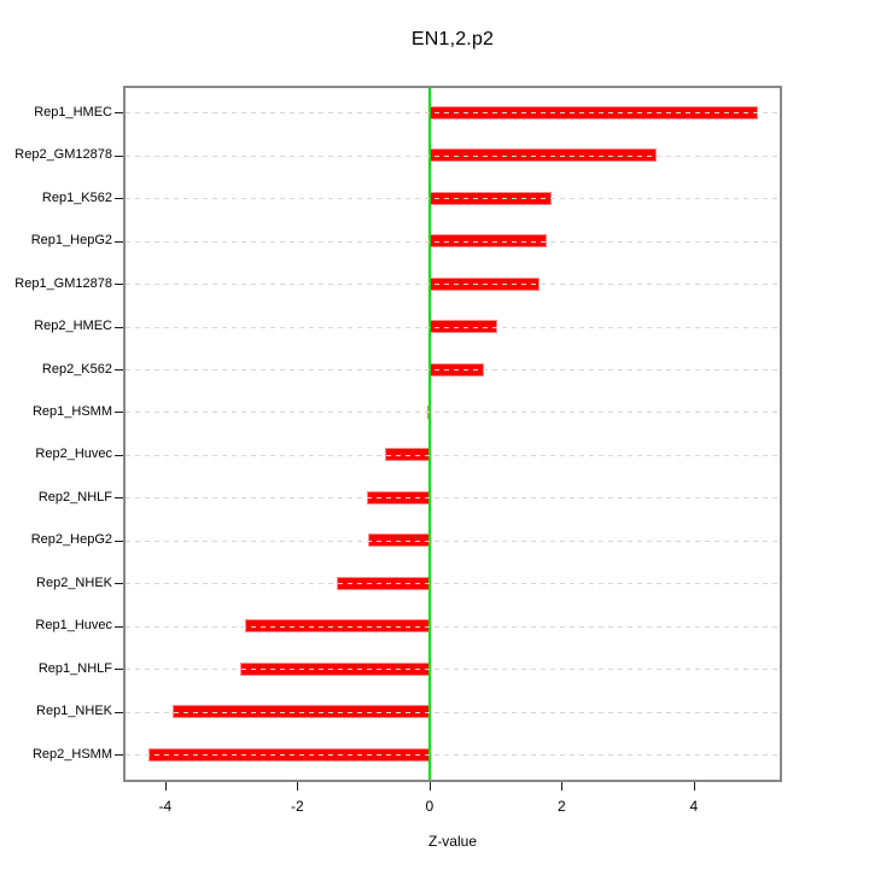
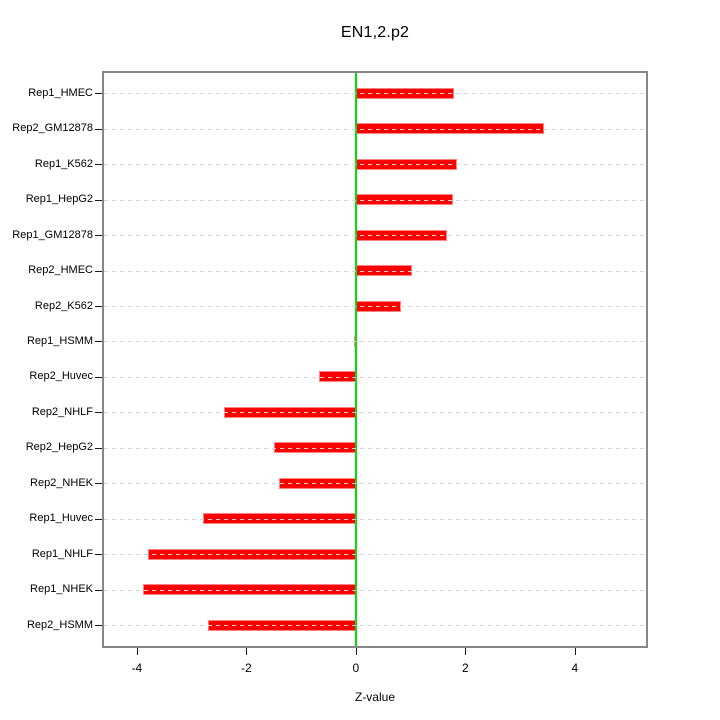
Rep1_HMEC: 5.0 -> 1.8
Rep2_NHLF: -0.9 -> -2.4
Rep2_HepG2: -0.9 -> -1.5
Rep1_NHLF: -2.9 -> -3.8
Rep2_HSMM: -4.2 -> -2.7
